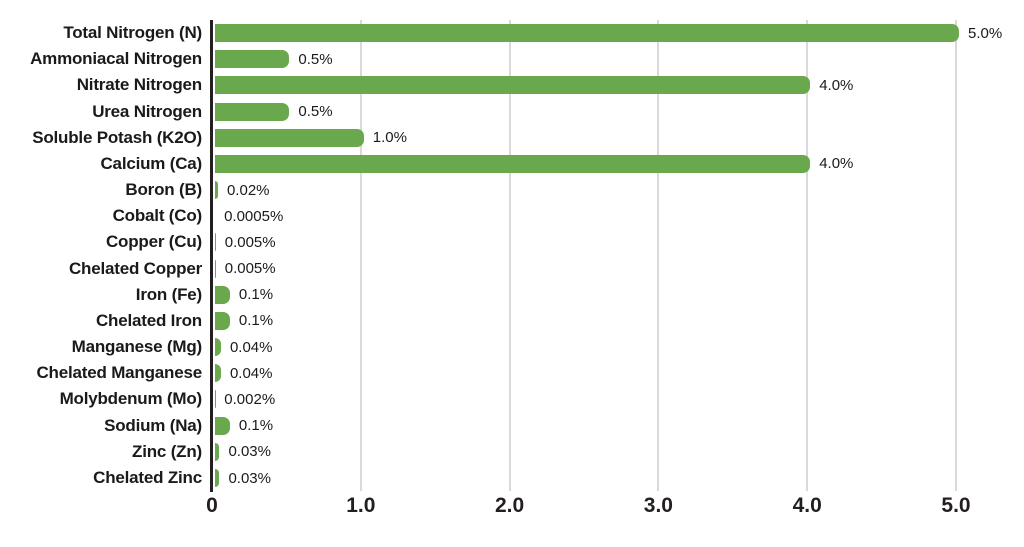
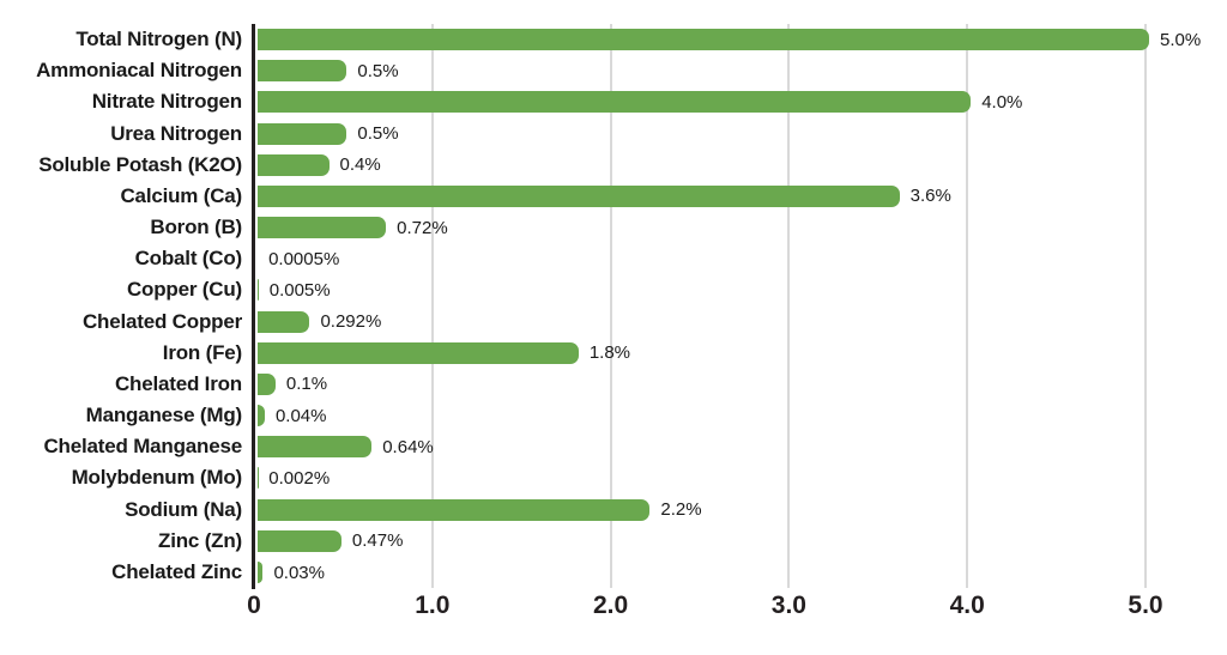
Soluble Potash (K2O): 1.0% -> 0.4%
Calcium (Ca): 4.0% -> 3.6%
Boron (B): 0.02% -> 0.72%
Chelated Copper: 0.005% -> 0.292%
Iron (Fe): 0.1% -> 1.8%
Chelated Manganese: 0.04% -> 0.64%
Sodium (Na): 0.1% -> 2.2%
Zinc (Zn): 0.03% -> 0.47%
